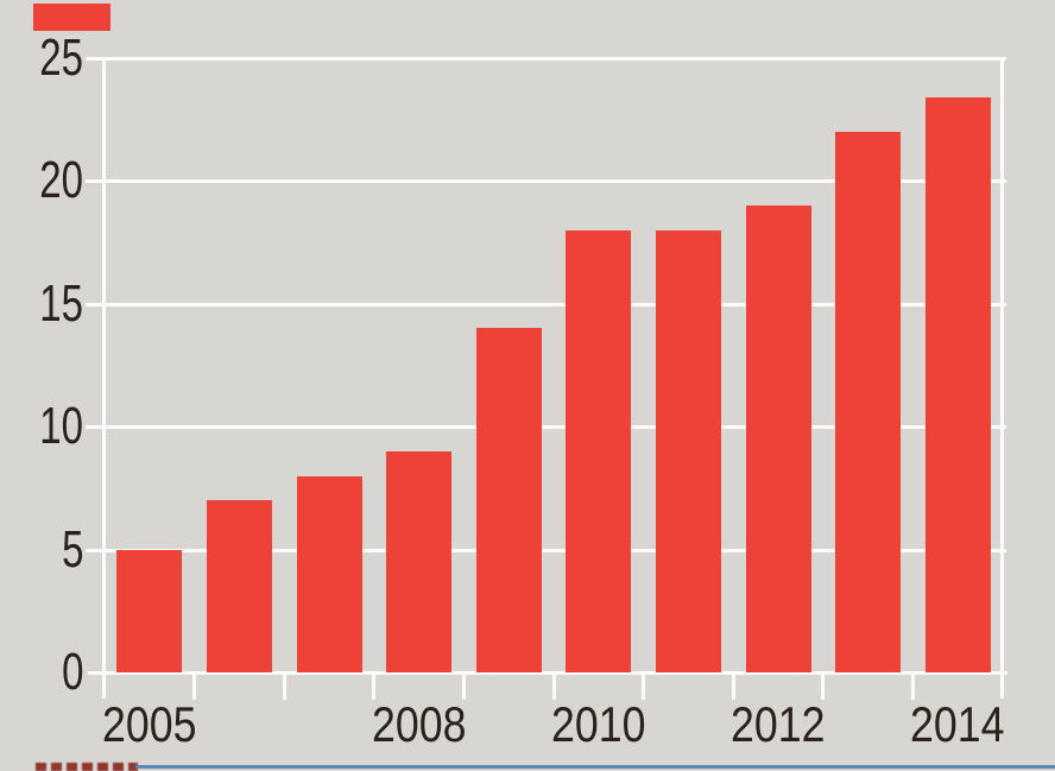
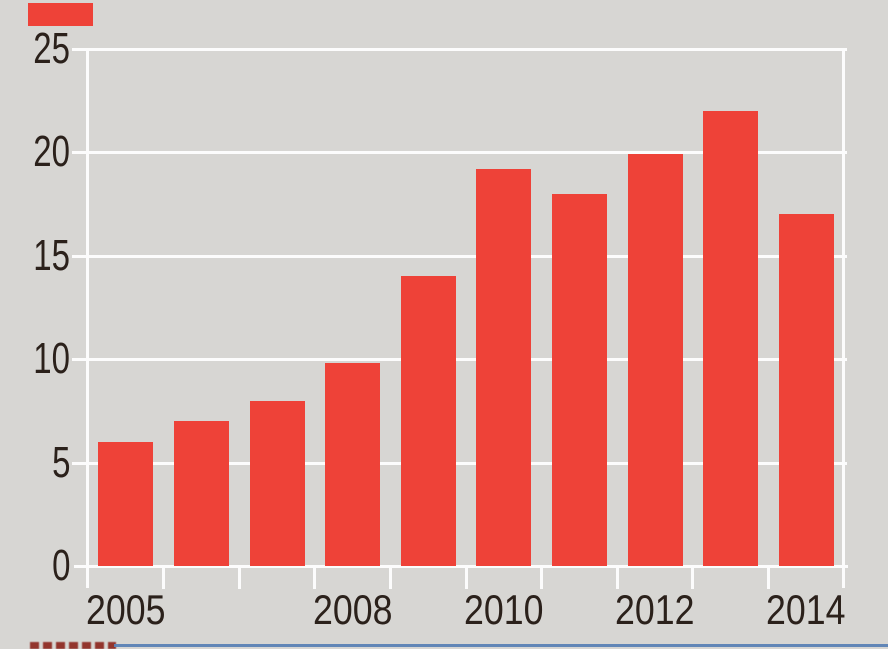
2005: 5.0 -> 6.0
2008: 9.0 -> 9.8
2010: 18.0 -> 19.2
2012: 19.0 -> 19.9
2014: 23.4 -> 17.0
